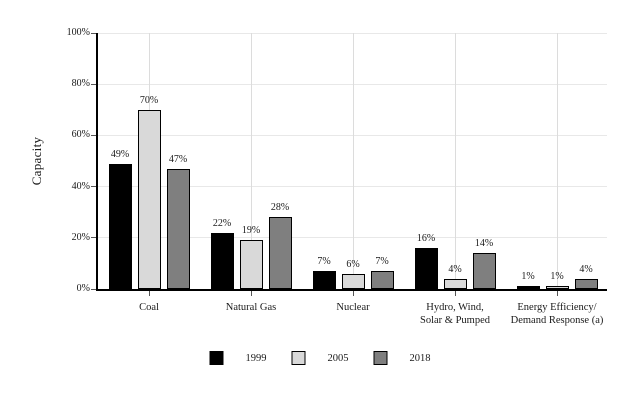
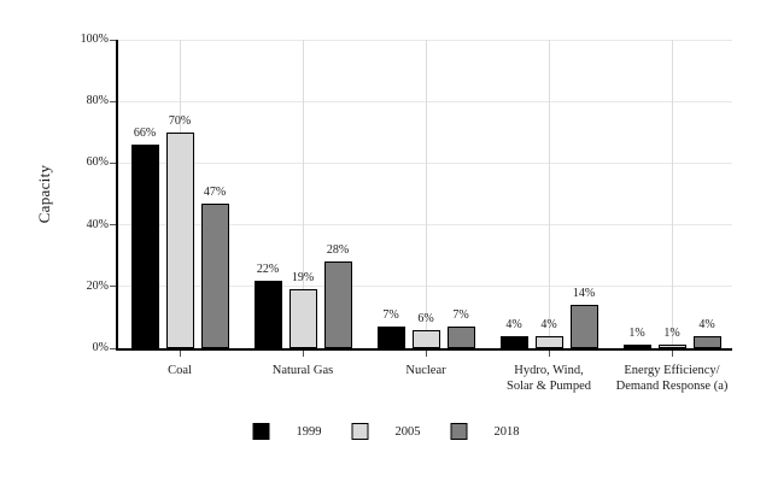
1999/Coal: 49% -> 66%
1999/Hydro, Wind, Solar & Pumped: 16% -> 4%
